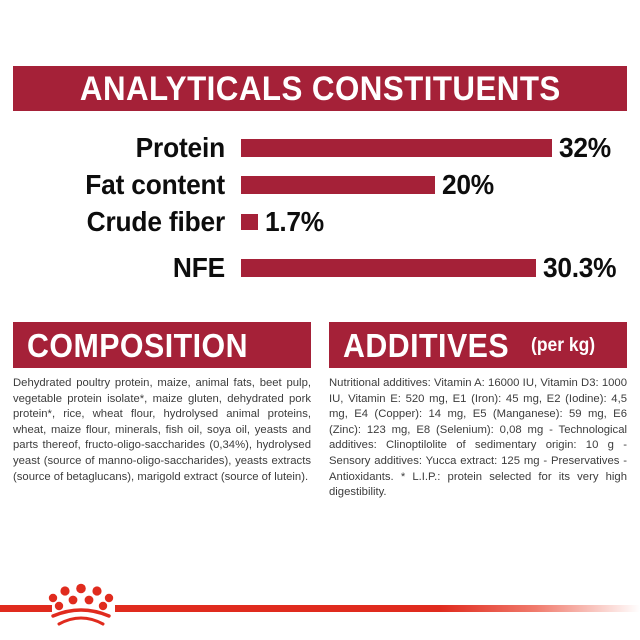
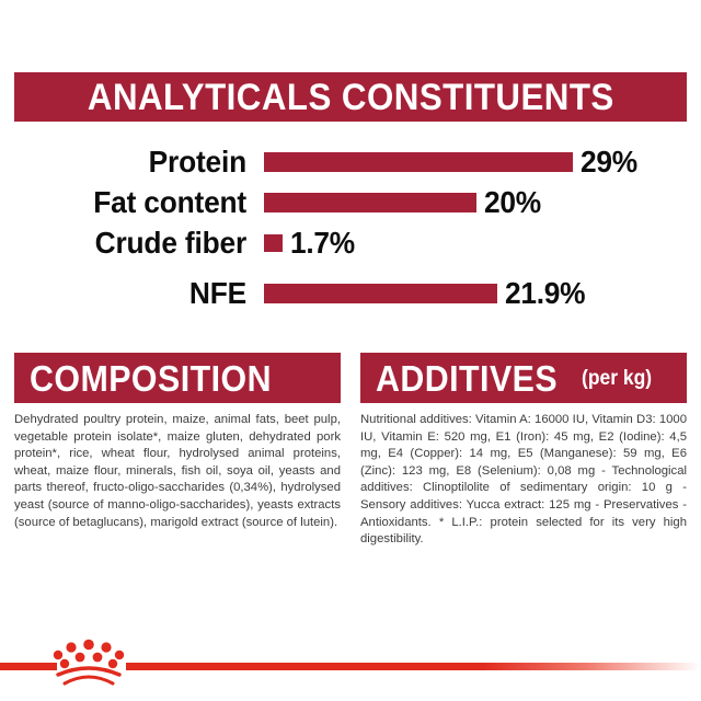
Protein: 32% -> 29%
NFE: 30.3% -> 21.9%
